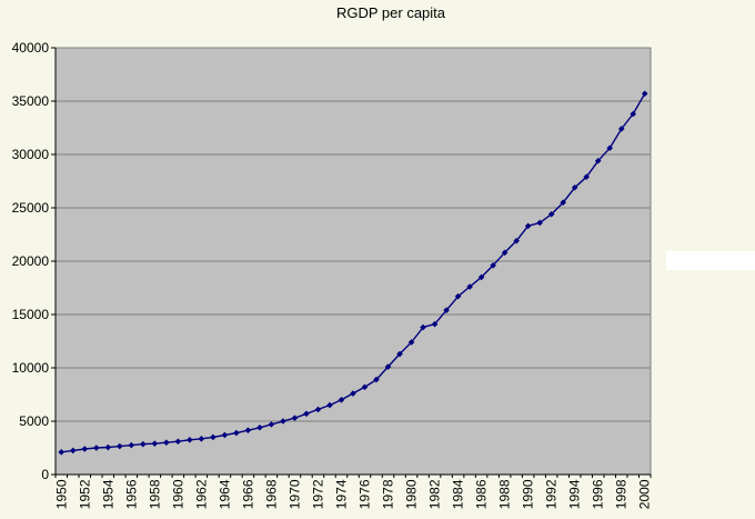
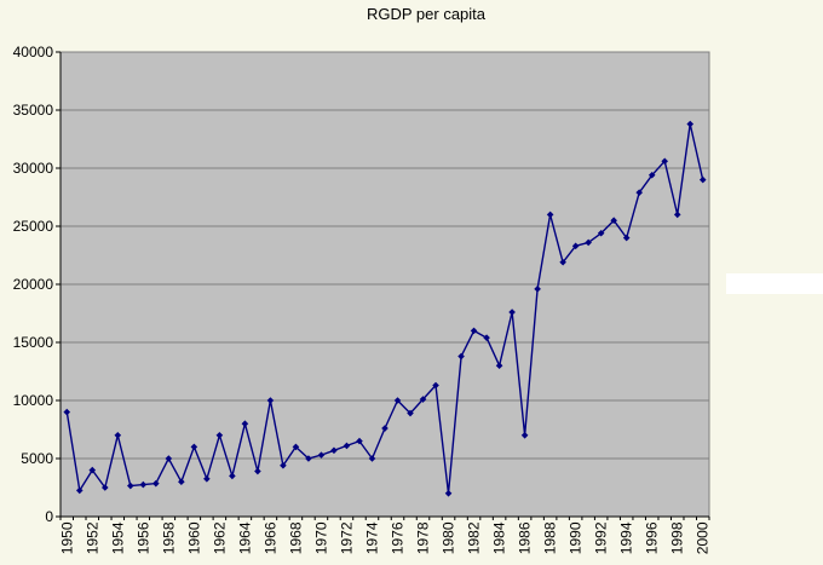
1950: 2000 -> 9000
1952: 2000 -> 4000
1954: 3000 -> 7000
1958: 3000 -> 5000
1960: 3000 -> 6000
1962: 3000 -> 7000
1964: 4000 -> 8000
1966: 4000 -> 10000
1968: 5000 -> 6000
1974: 7000 -> 5000
1976: 8000 -> 10000
1980: 12000 -> 2000
1982: 14000 -> 16000
1984: 17000 -> 13000
1986: 18000 -> 7000
1988: 21000 -> 26000
1994: 27000 -> 24000
1998: 32000 -> 26000
2000: 36000 -> 29000
